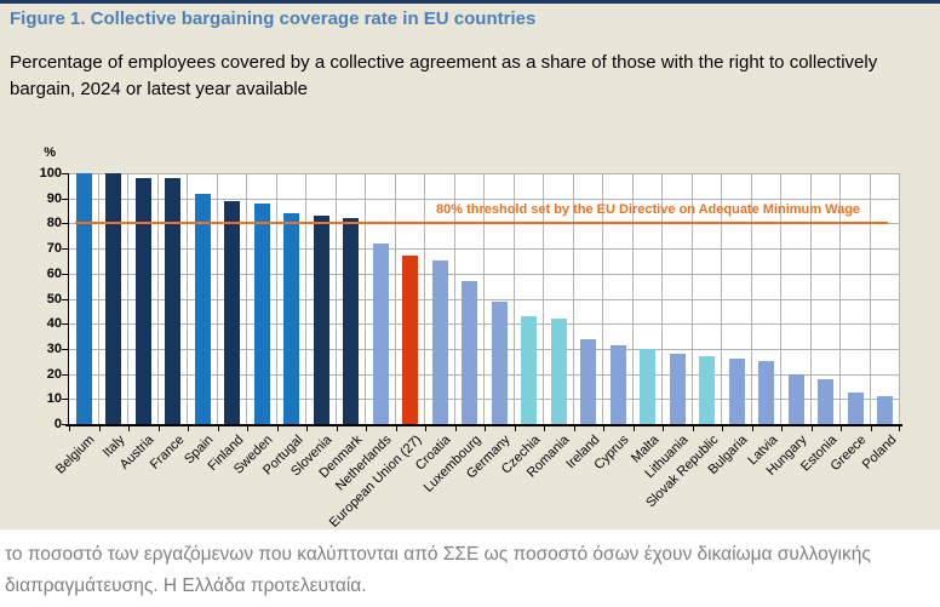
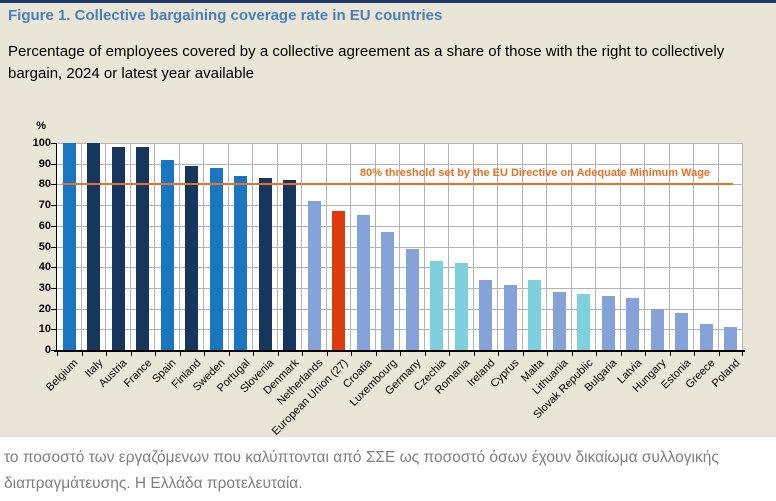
Malta: 30 -> 34
